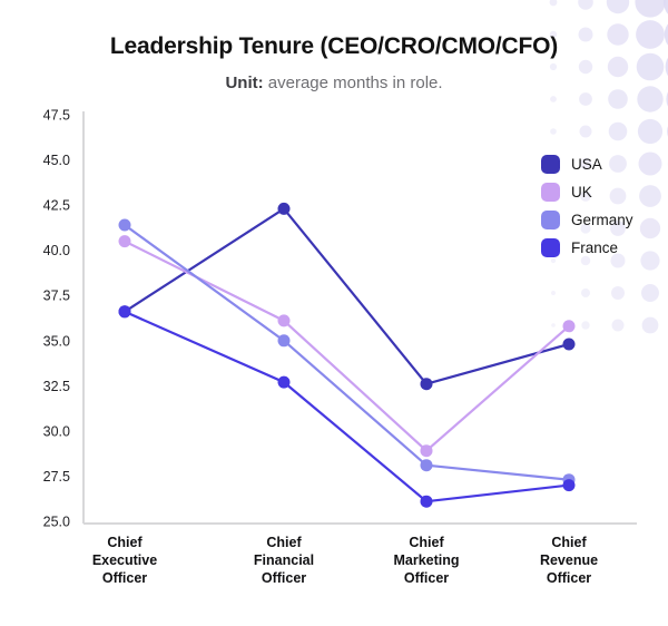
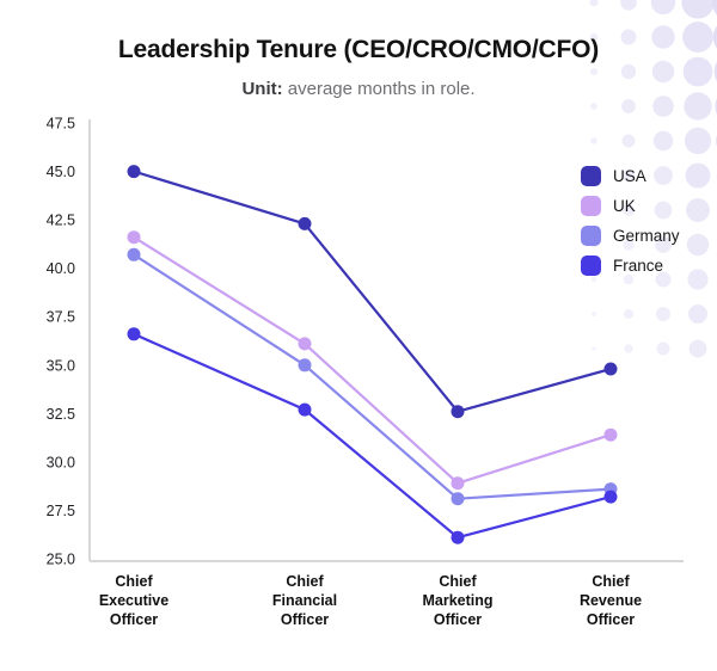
USA/Chief Executive Officer: 36.6 -> 45.0
UK/Chief Executive Officer: 40.5 -> 41.6
Germany/Chief Executive Officer: 41.4 -> 40.7
UK/Chief Revenue Officer: 35.8 -> 31.4
Germany/Chief Revenue Officer: 27.3 -> 28.6
France/Chief Revenue Officer: 27.0 -> 28.2
